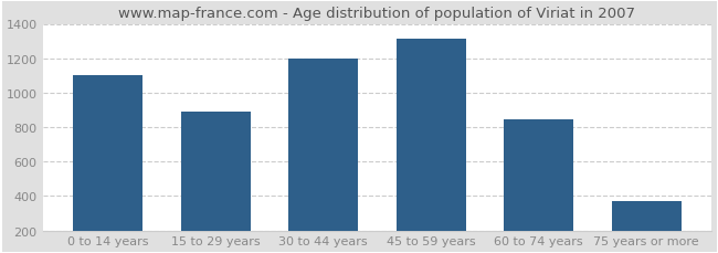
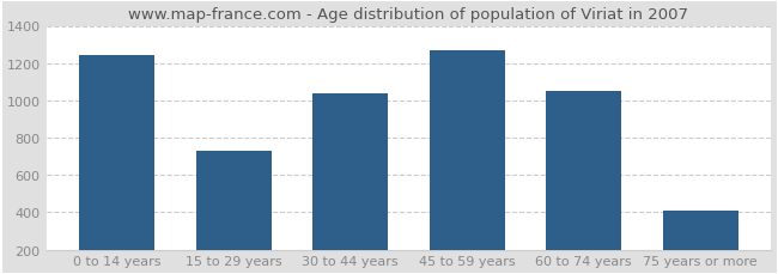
0 to 14 years: 1100 -> 1240
15 to 29 years: 890 -> 730
30 to 44 years: 1200 -> 1040
45 to 59 years: 1320 -> 1270
60 to 74 years: 850 -> 1050
75 years or more: 370 -> 410
